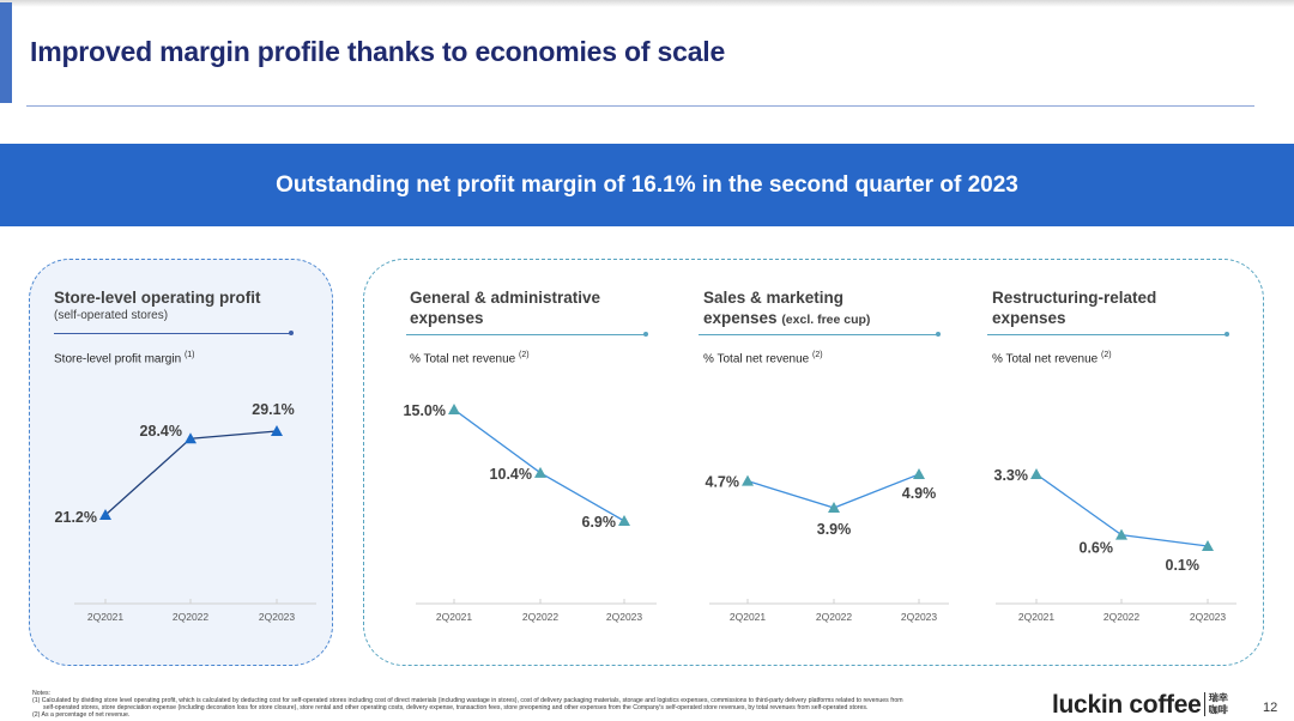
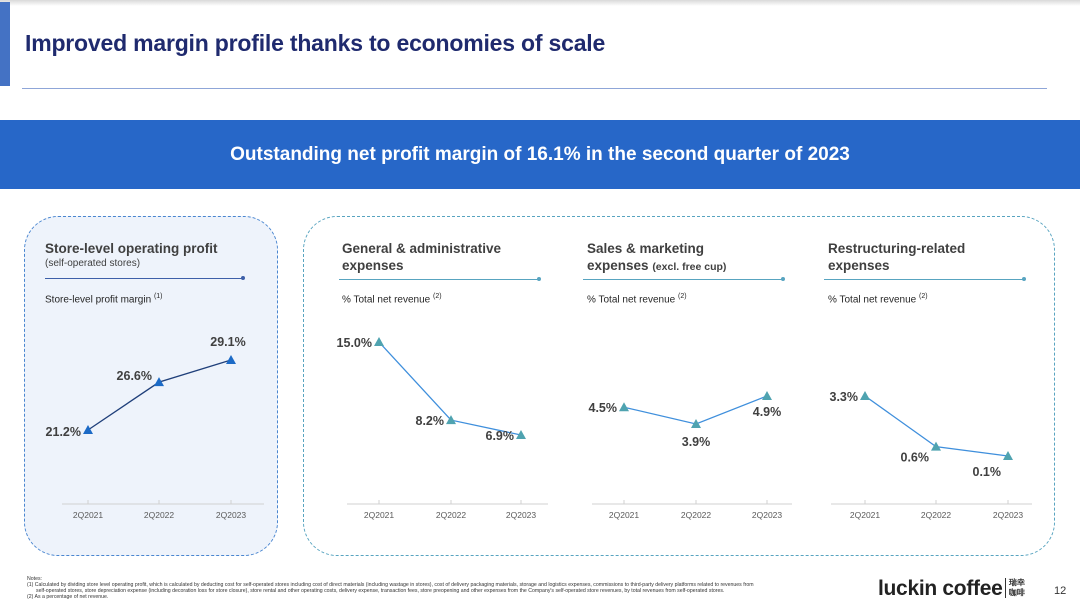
Store-level operating profit/2Q2022: 28.4% -> 26.6%
General & administrative expenses/2Q2022: 10.4% -> 8.2%
Sales & marketing expenses (excl. free cup)/2Q2021: 4.7% -> 4.5%
